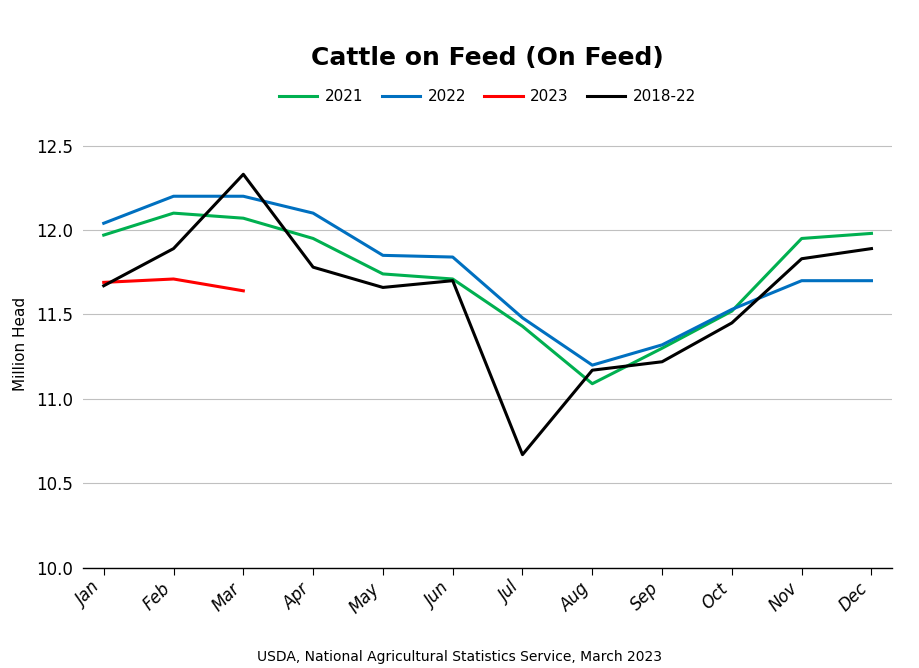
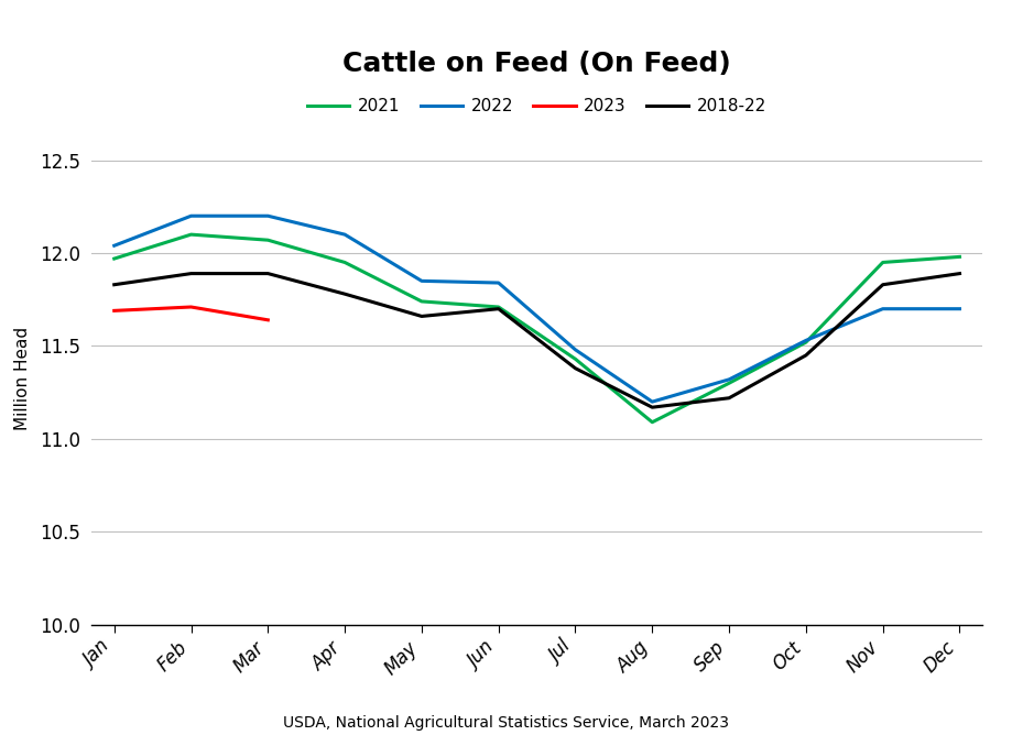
2018-22/Jan: 11.67 -> 11.83
2018-22/Mar: 12.33 -> 11.89
2018-22/Jul: 10.67 -> 11.38
